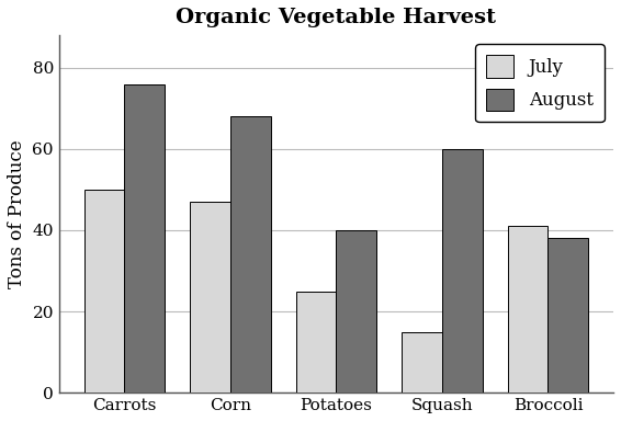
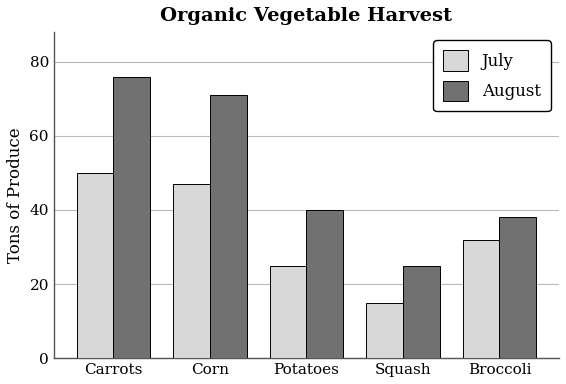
August/Corn: 68 -> 71
August/Squash: 60 -> 25
July/Broccoli: 41 -> 32
